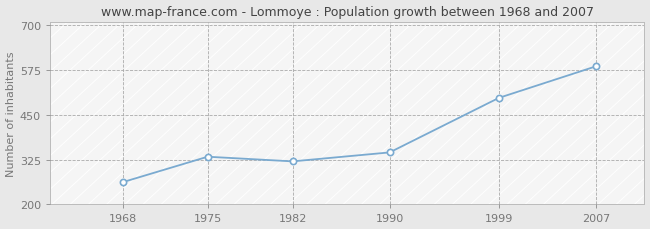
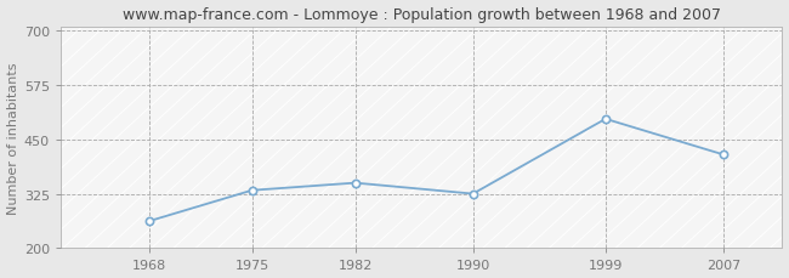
1982: 320 -> 350
1990: 345 -> 325
2007: 585 -> 415
